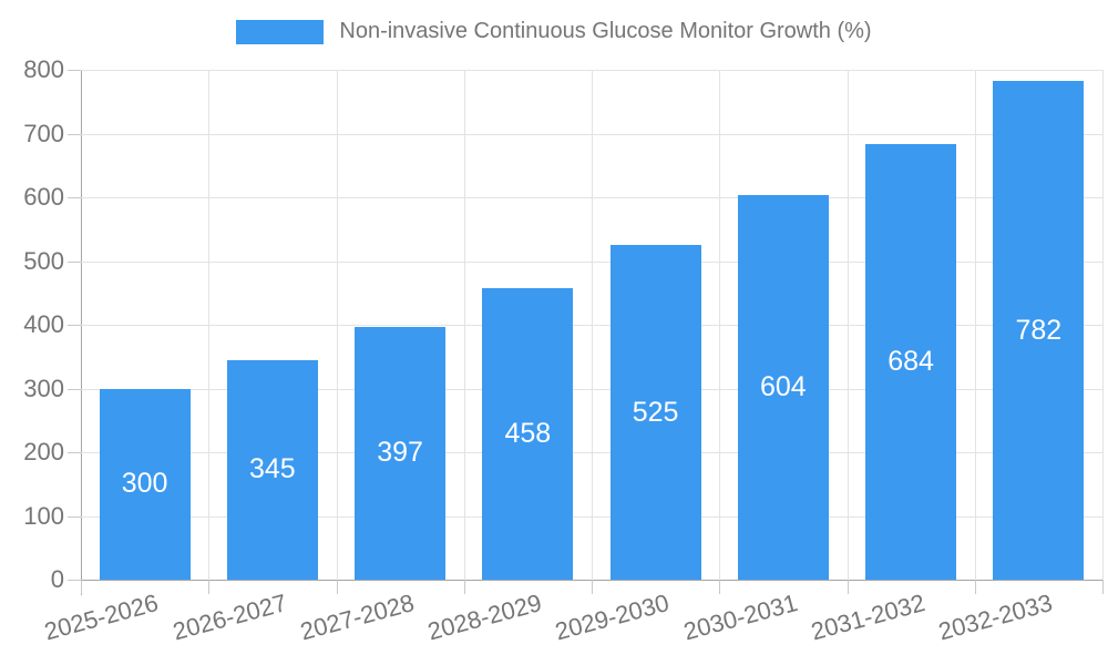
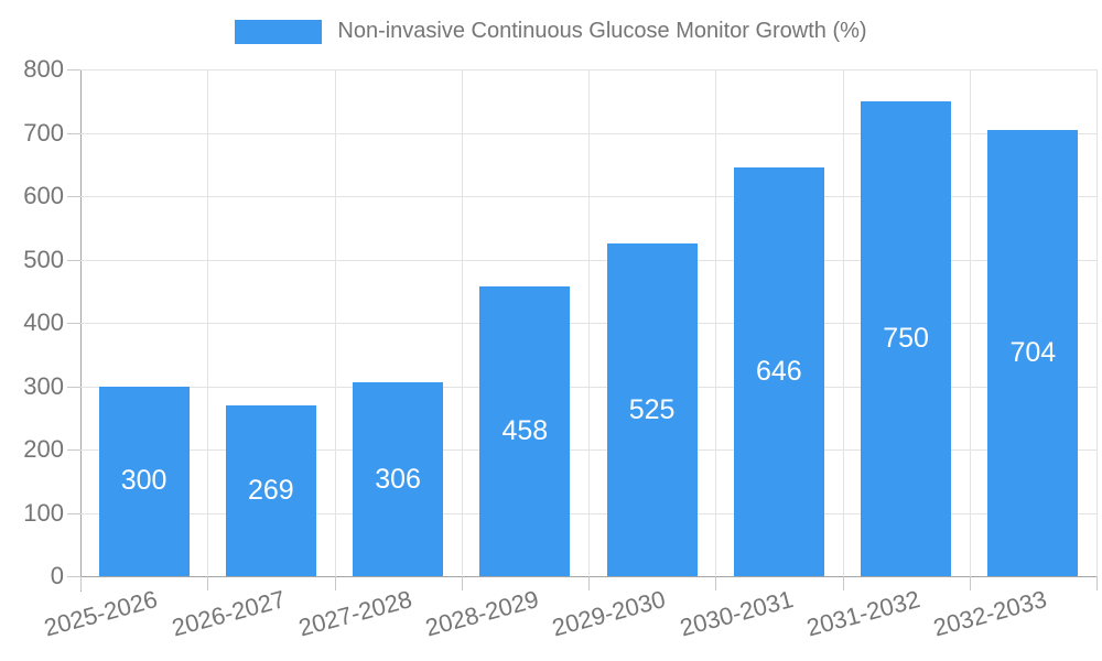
2026-2027: 345 -> 269
2027-2028: 397 -> 306
2030-2031: 604 -> 646
2031-2032: 684 -> 750
2032-2033: 782 -> 704
